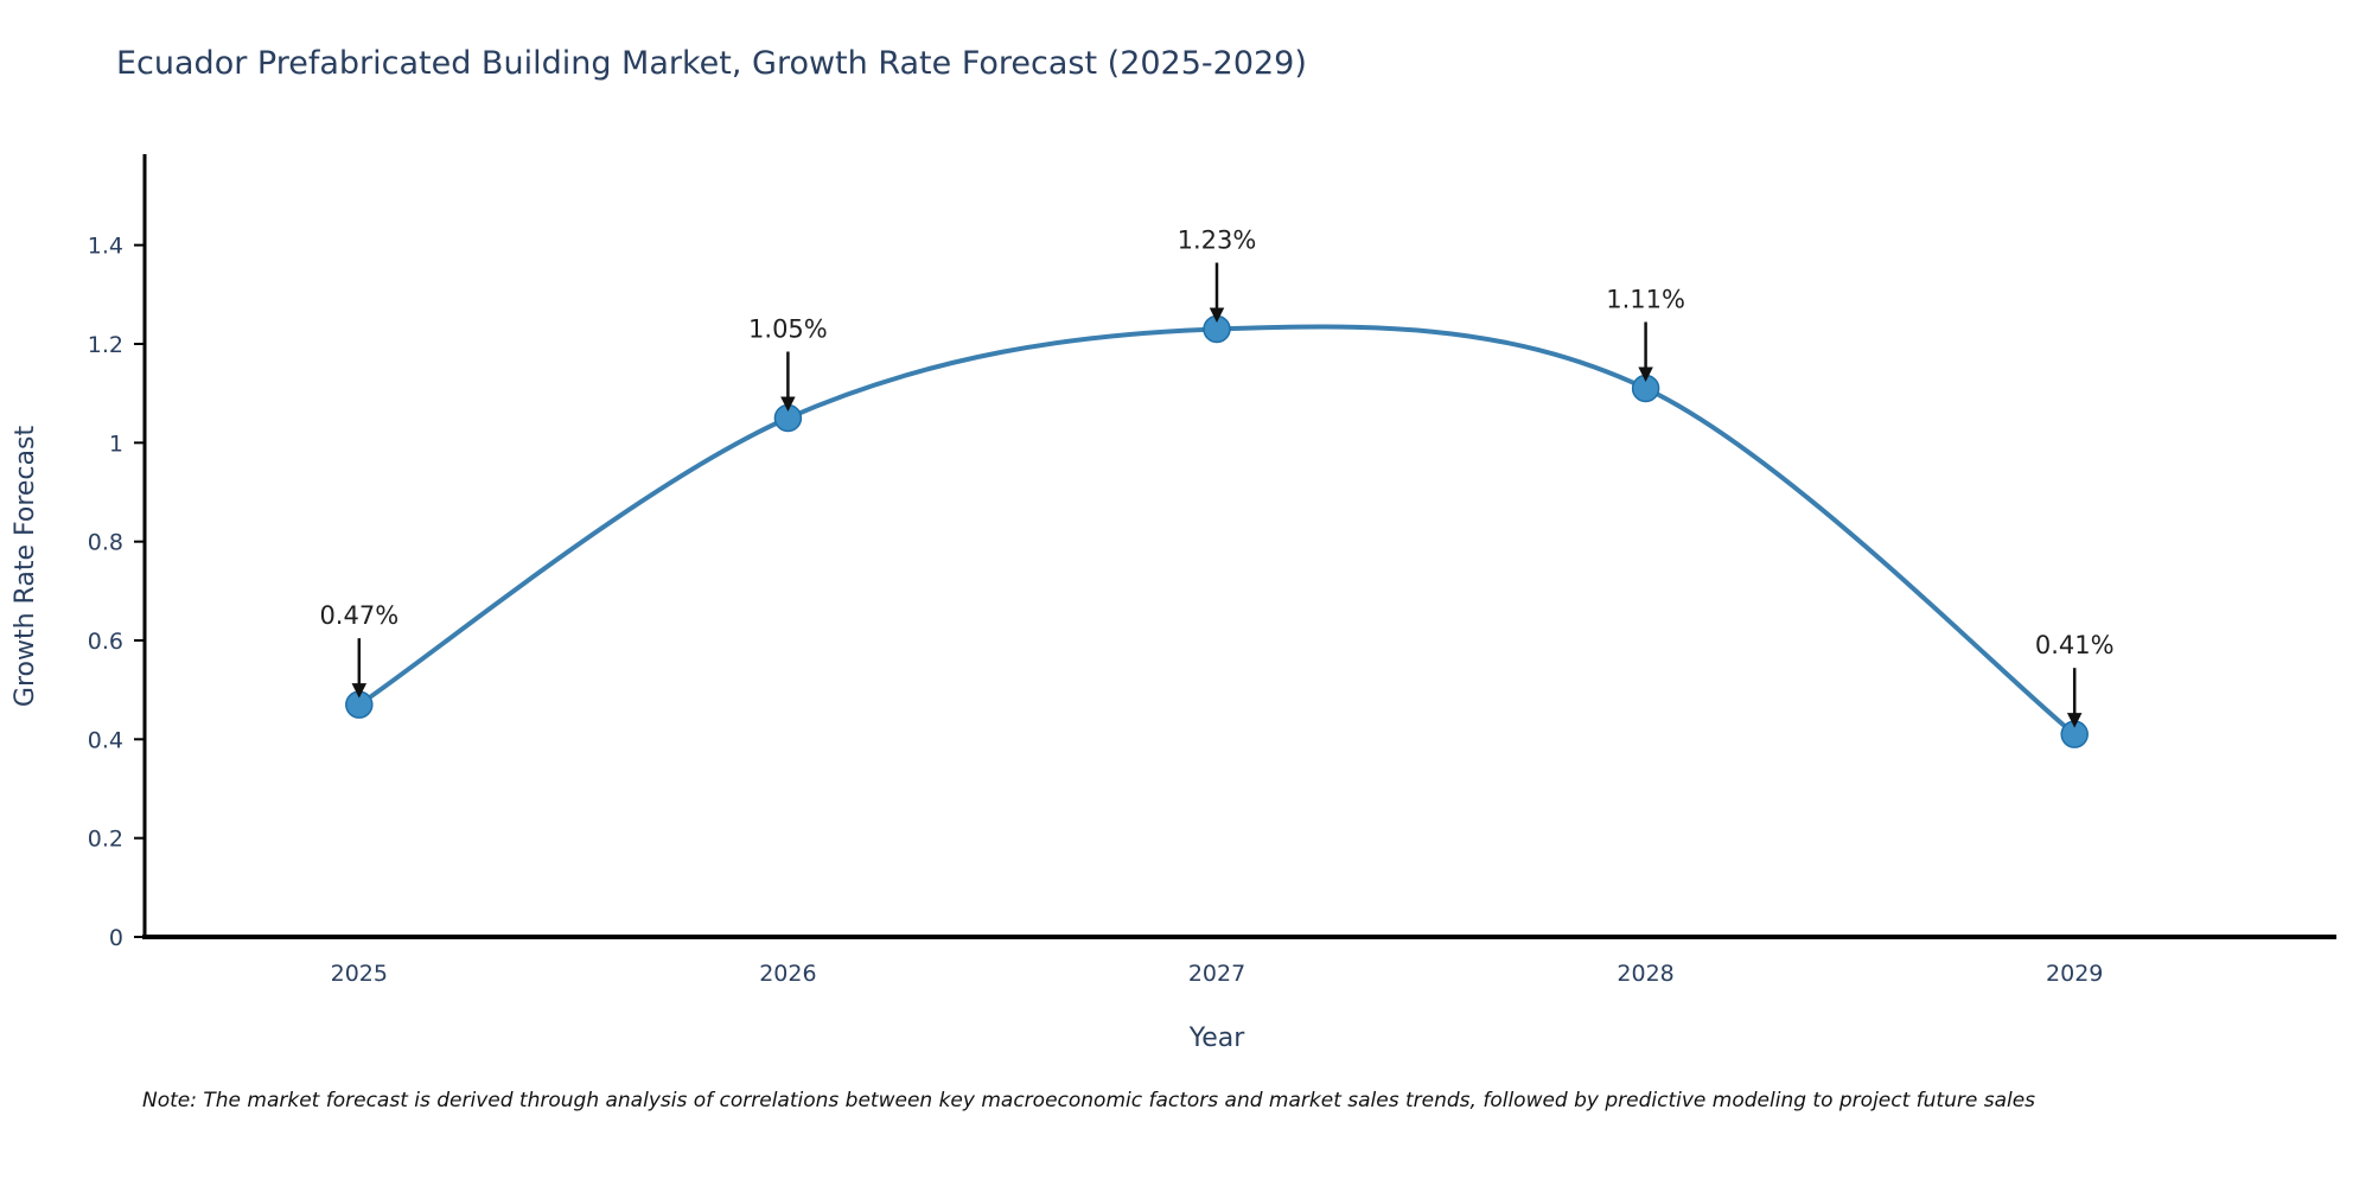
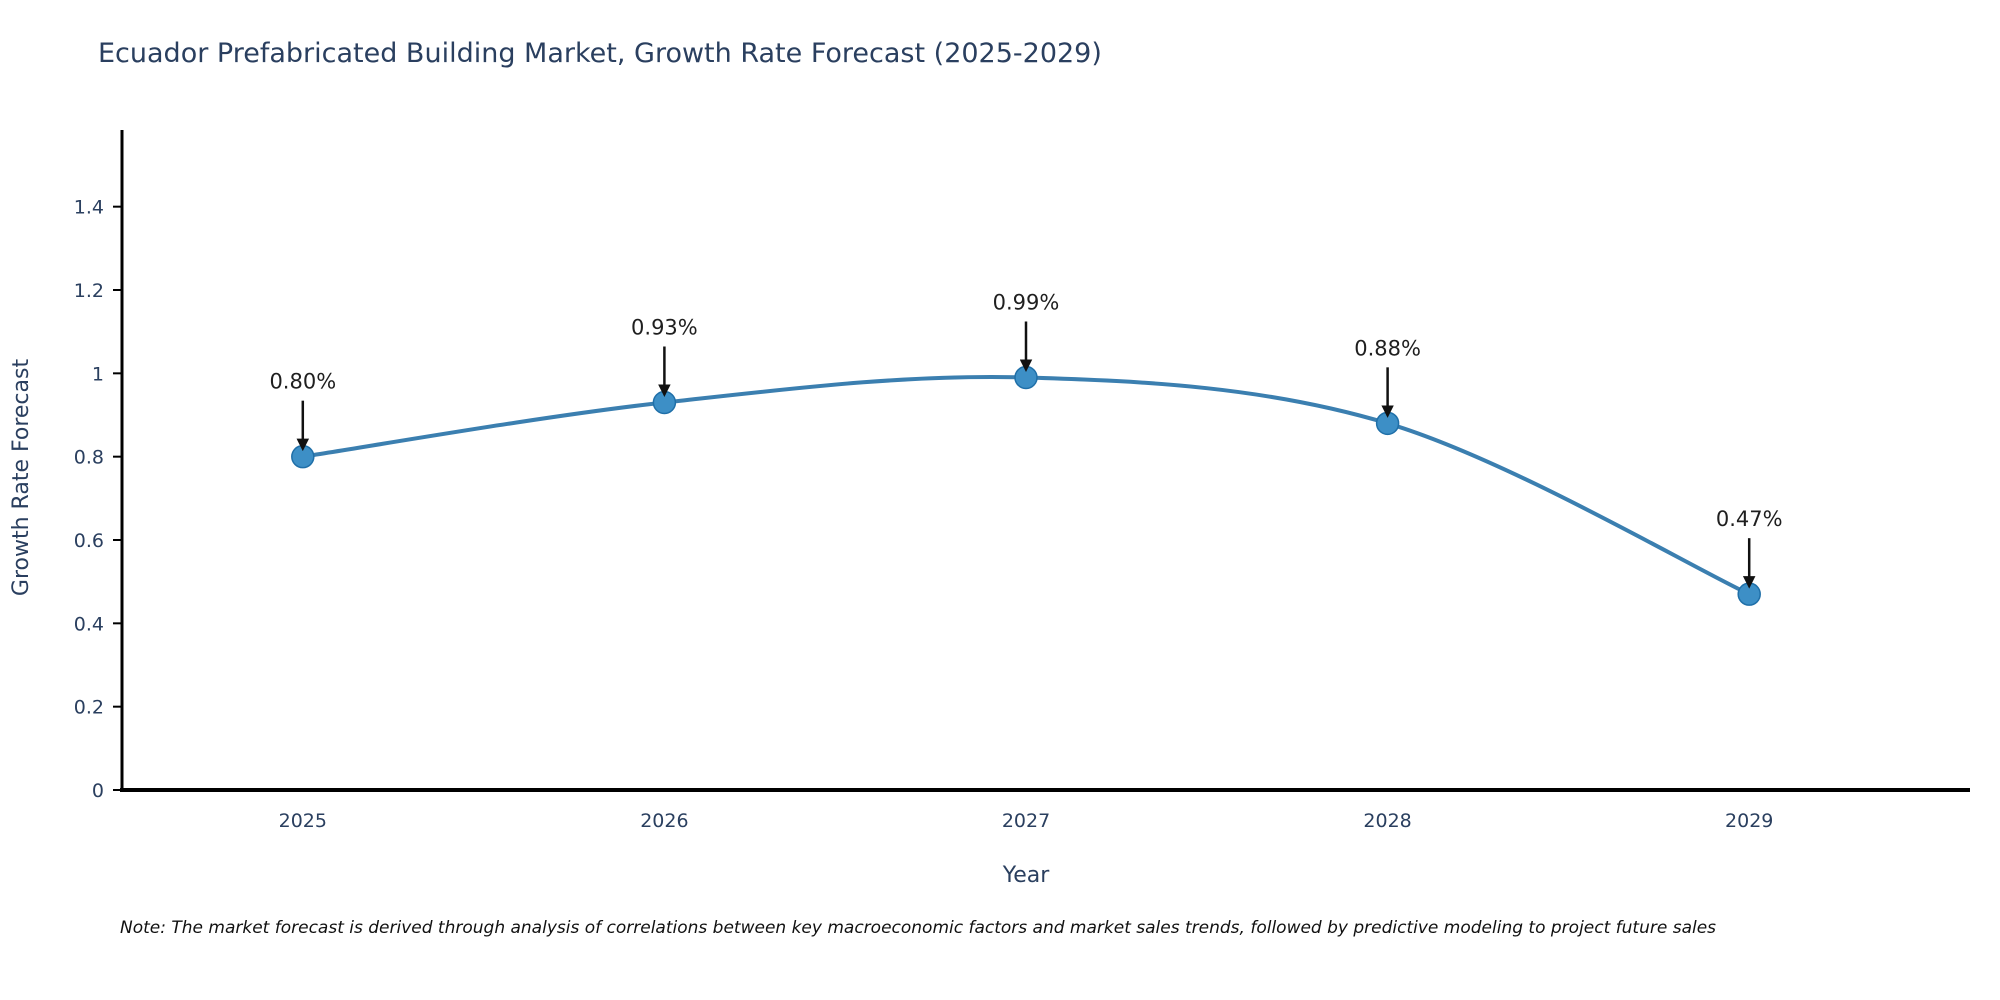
2025: 0.47% -> 0.80%
2026: 1.05% -> 0.93%
2027: 1.23% -> 0.99%
2028: 1.11% -> 0.88%
2029: 0.41% -> 0.47%
